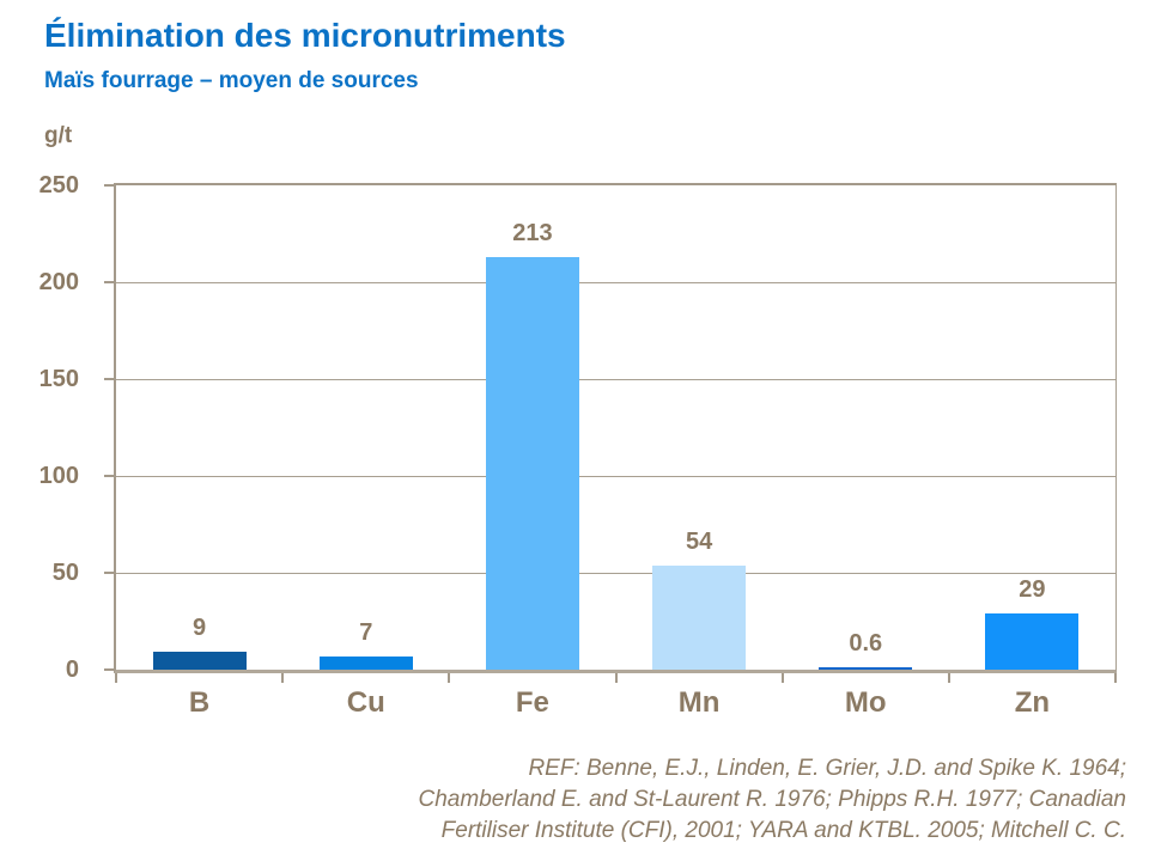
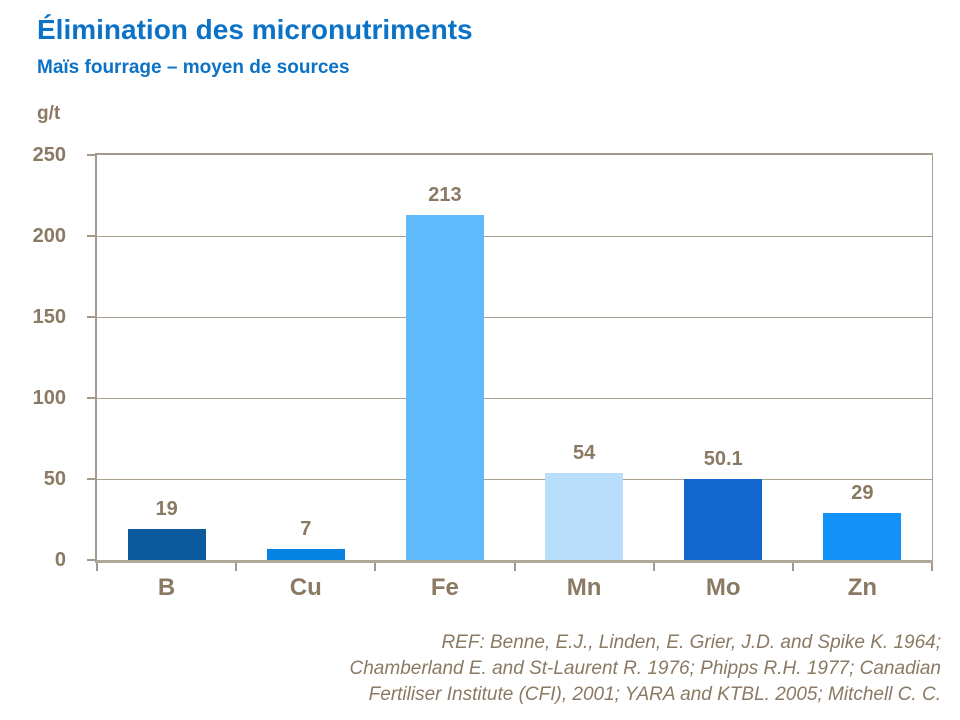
B: 9 -> 19
Mo: 0.6 -> 50.1
